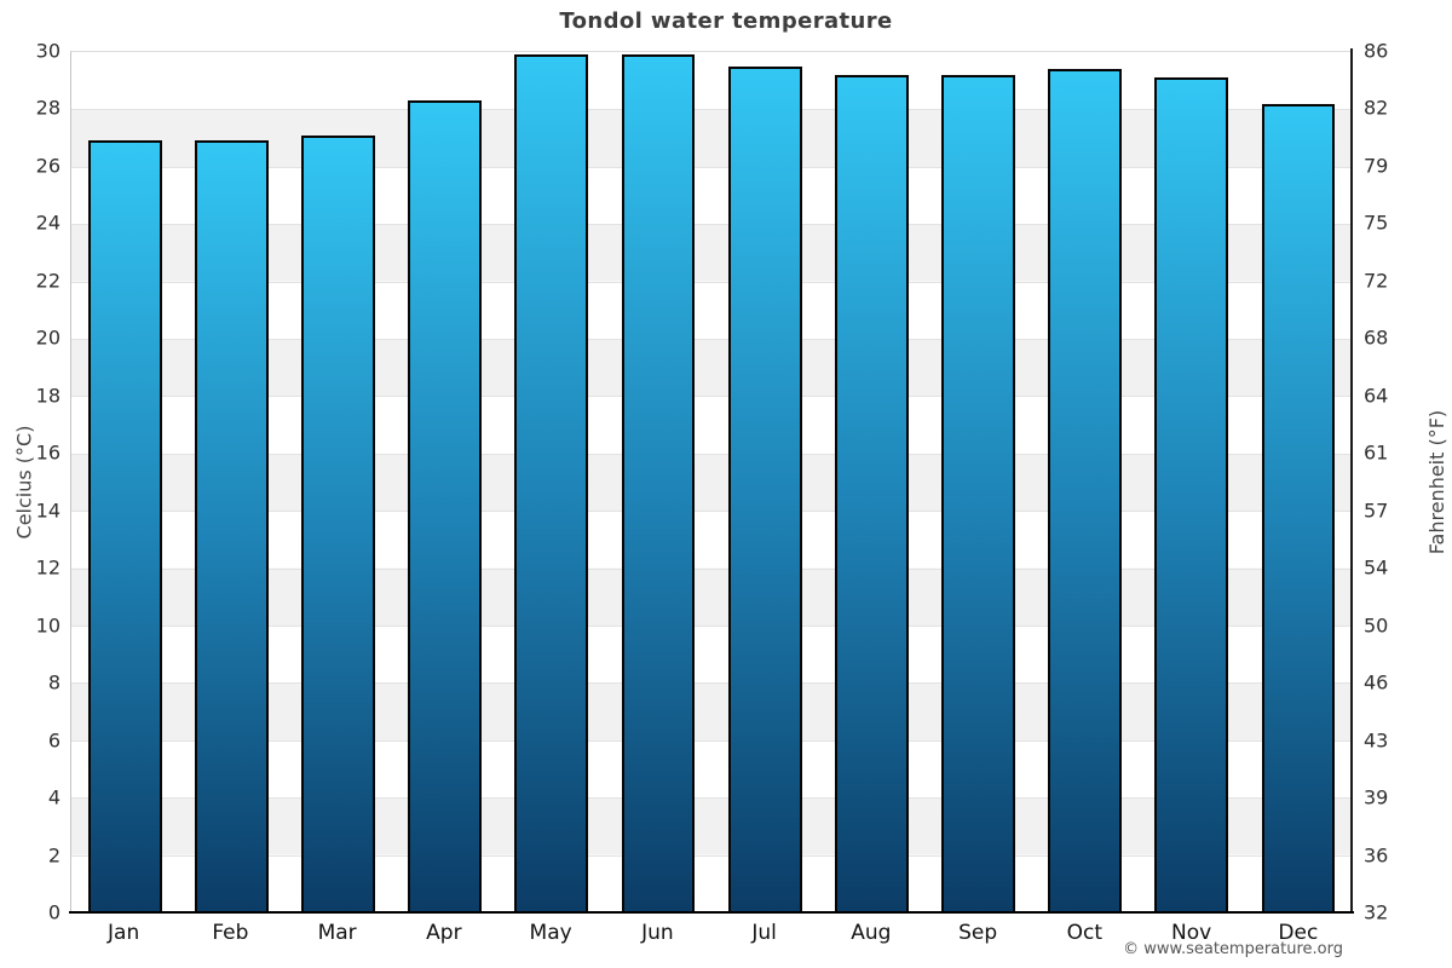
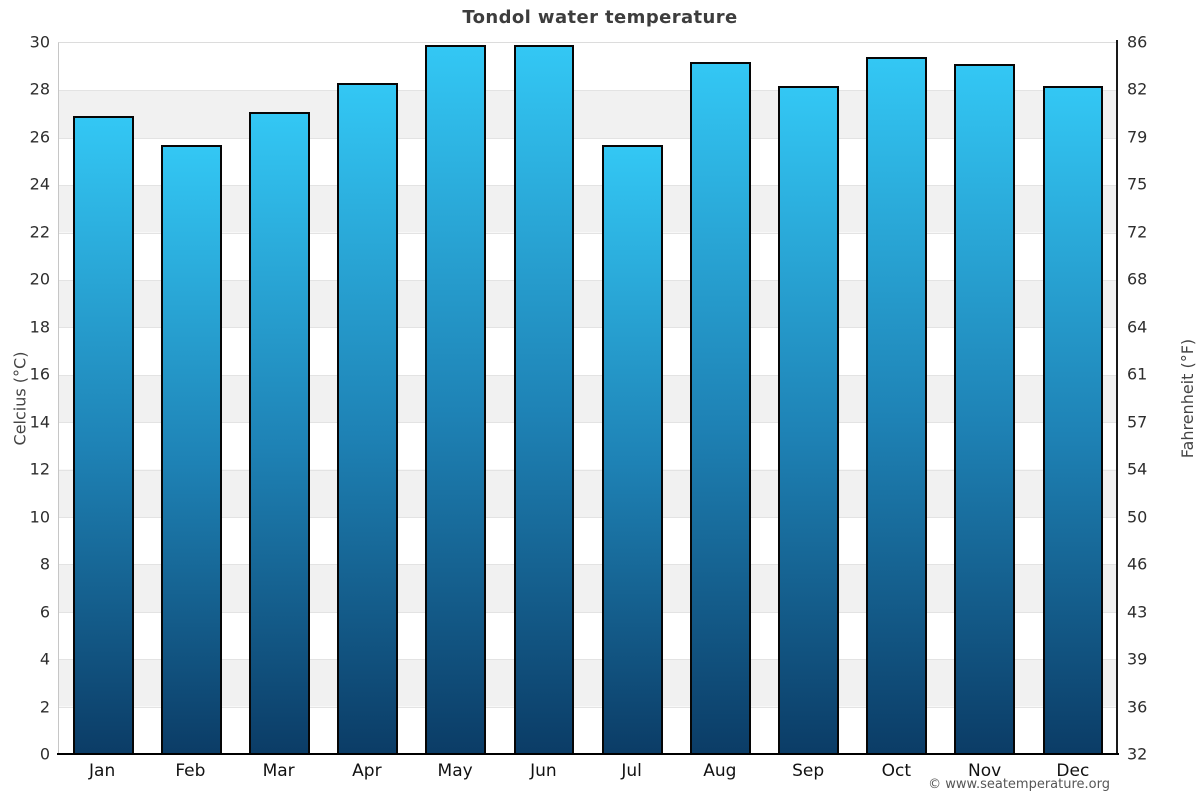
Feb: 26.9 -> 25.7
Jul: 29.5 -> 25.7
Sep: 29.2 -> 28.2
